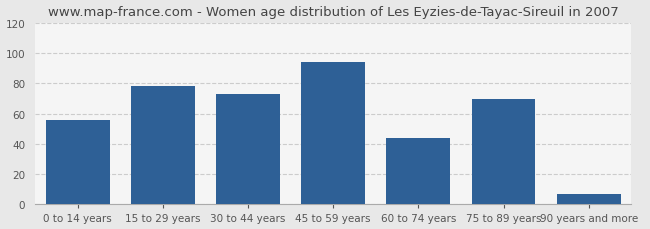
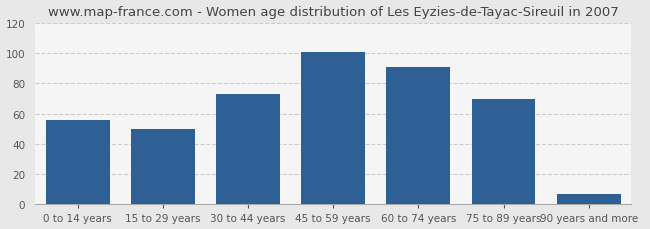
15 to 29 years: 78 -> 50
45 to 59 years: 94 -> 101
60 to 74 years: 44 -> 91
